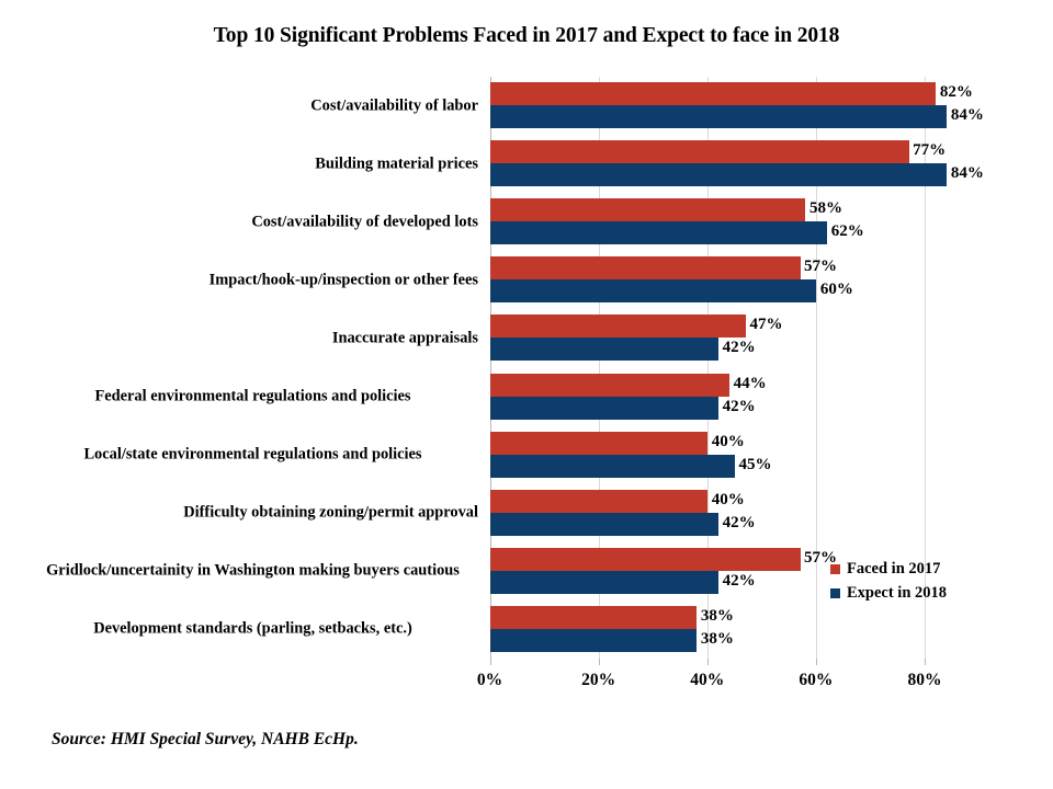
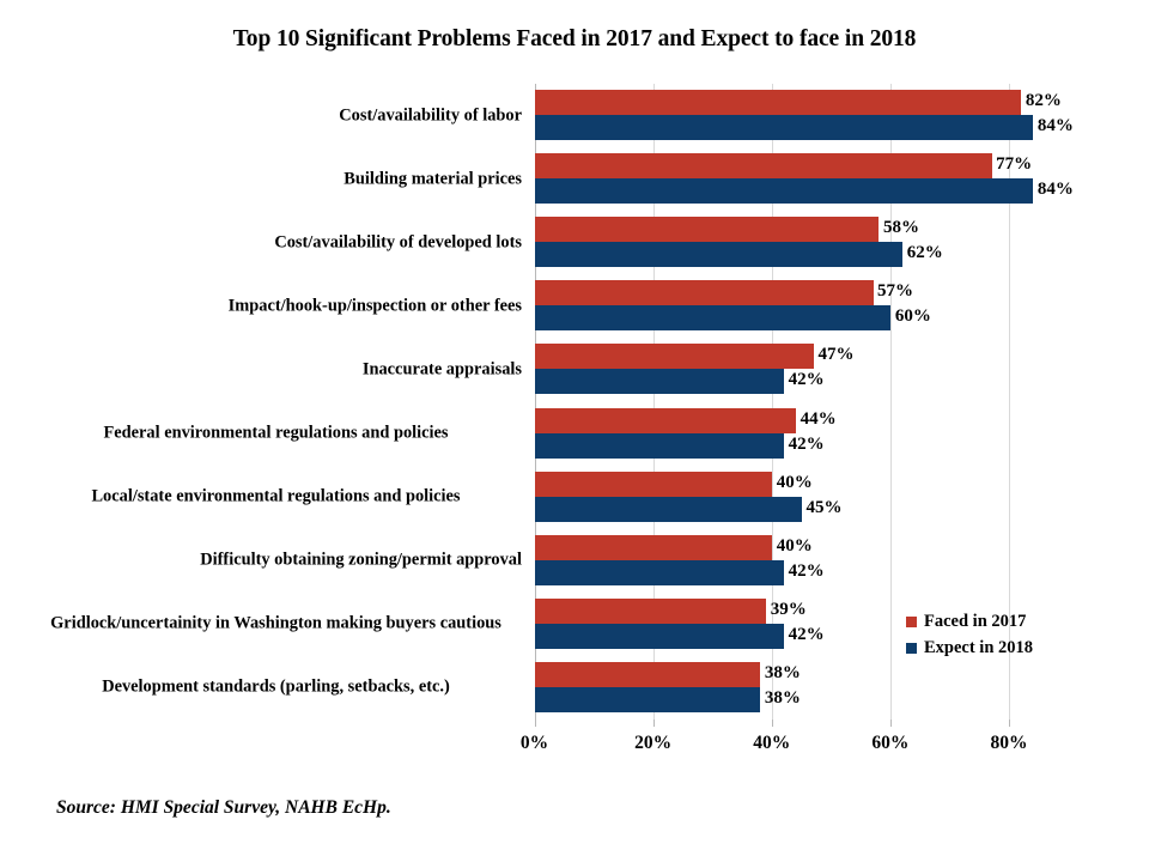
Faced in 2017/Gridlock/uncertainity in Washington making buyers cautious: 57% -> 39%
